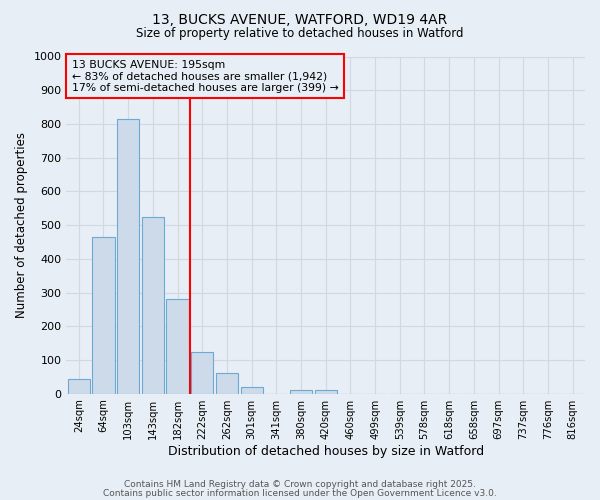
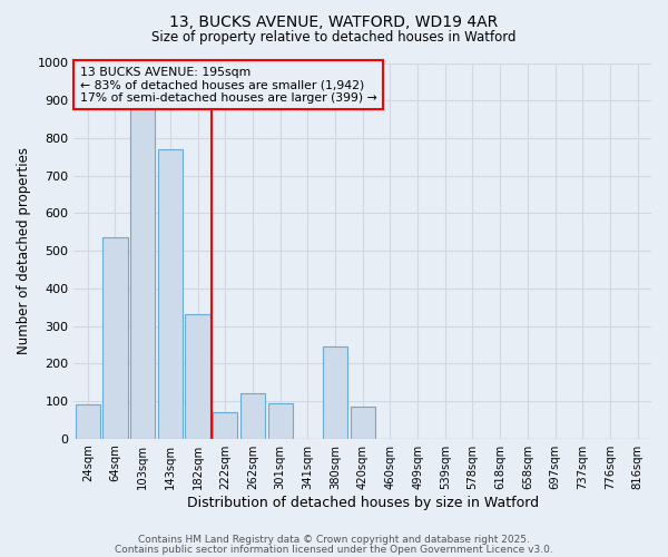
24sqm: 45 -> 90
64sqm: 465 -> 535
103sqm: 815 -> 880
143sqm: 525 -> 770
182sqm: 280 -> 330
222sqm: 125 -> 70
262sqm: 60 -> 120
301sqm: 20 -> 95
380sqm: 10 -> 245
420sqm: 10 -> 85
